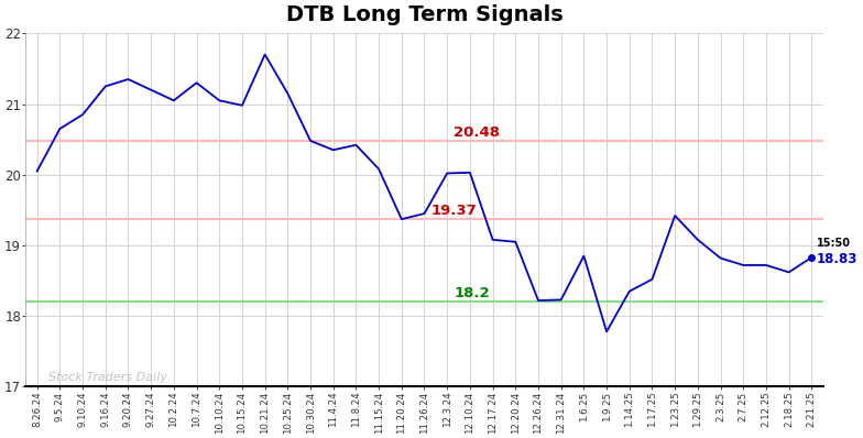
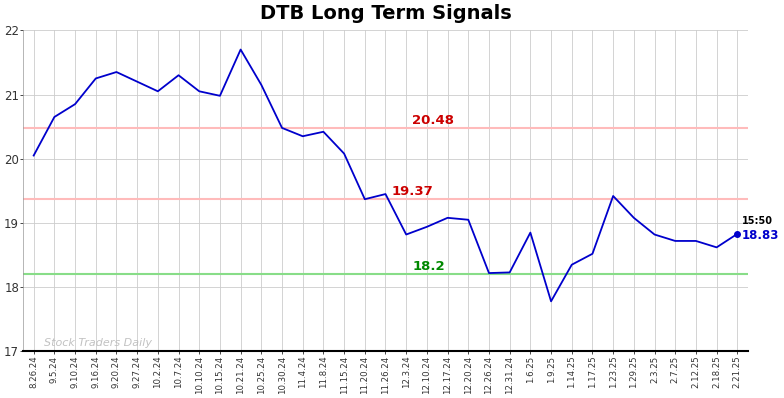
12.3.24: 20.02 -> 18.82
12.10.24: 20.03 -> 18.94
